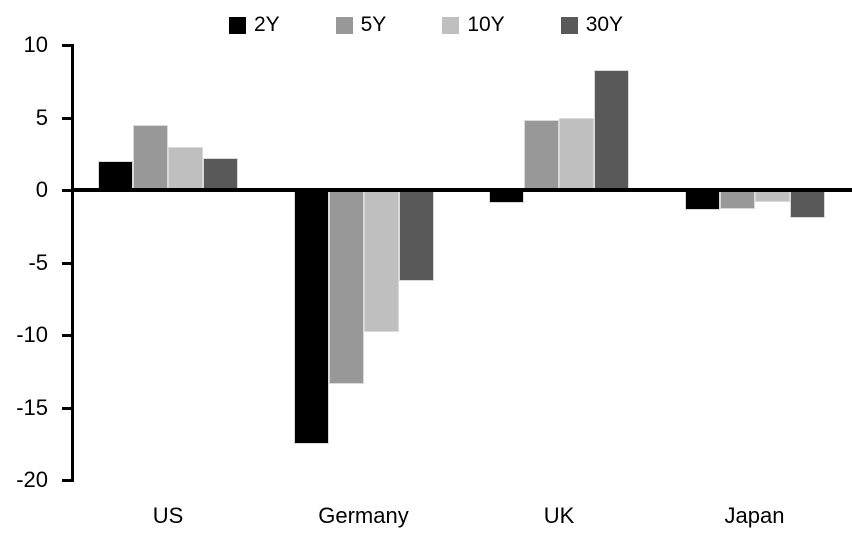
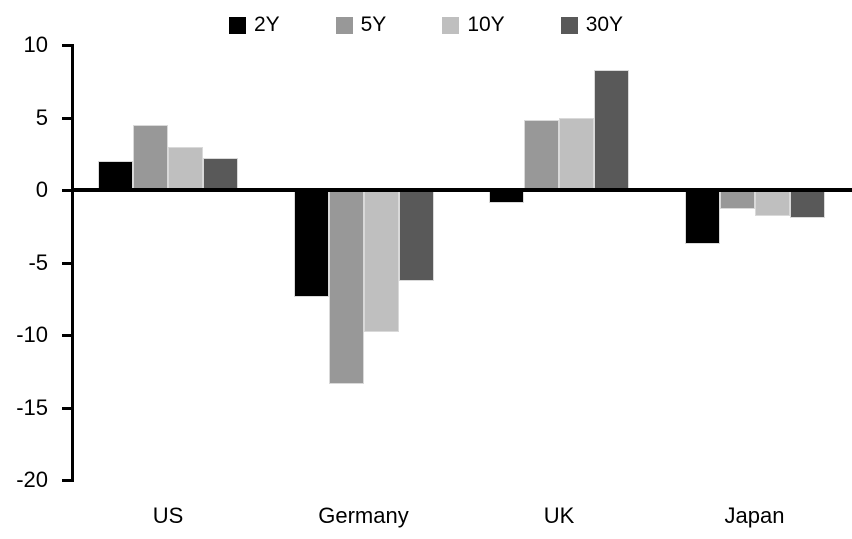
2Y/Germany: -17.5 -> -7.4
2Y/Japan: -1.4 -> -3.7
10Y/Japan: -0.8 -> -1.8
